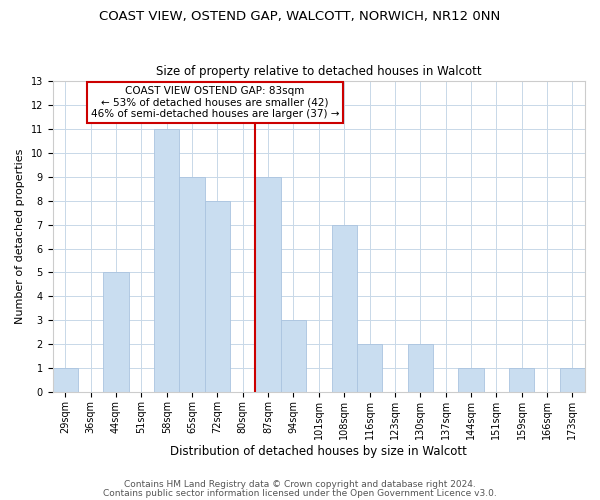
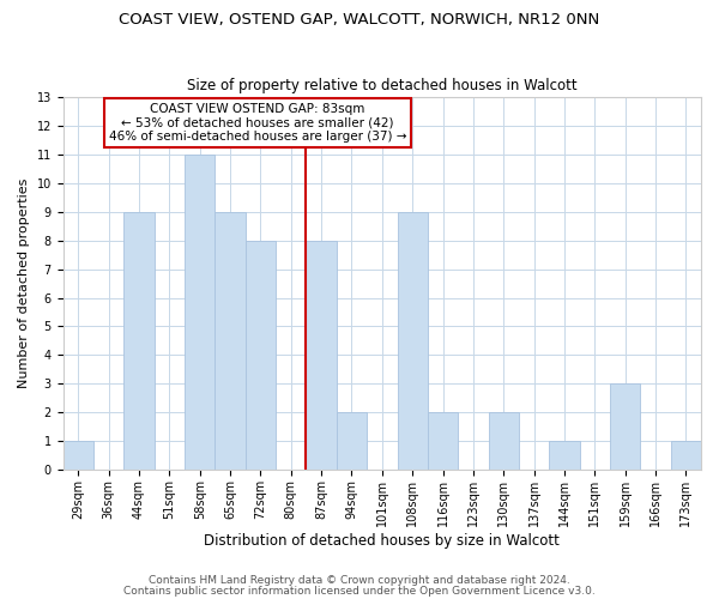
44sqm: 5 -> 9
87sqm: 9 -> 8
94sqm: 3 -> 2
108sqm: 7 -> 9
159sqm: 1 -> 3
